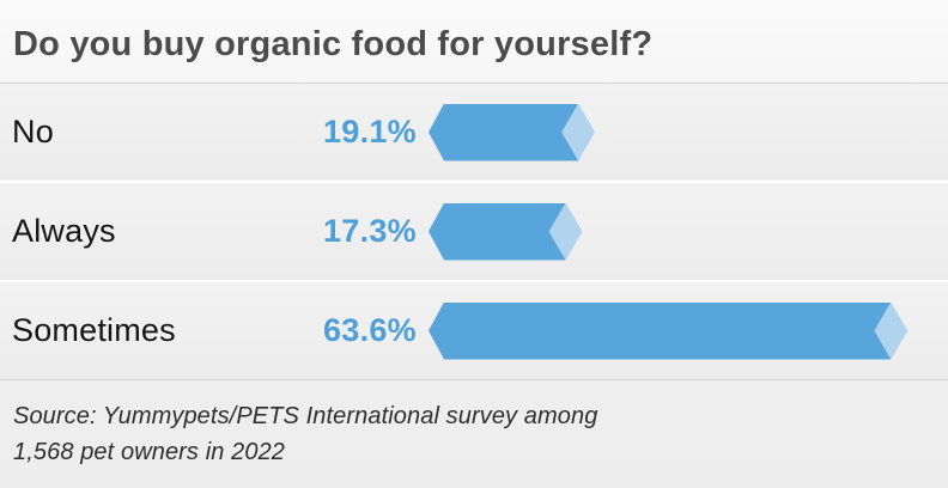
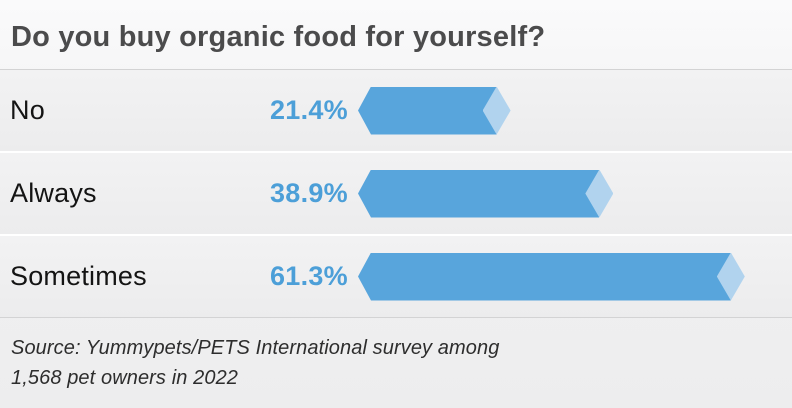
No: 19.1% -> 21.4%
Always: 17.3% -> 38.9%
Sometimes: 63.6% -> 61.3%
